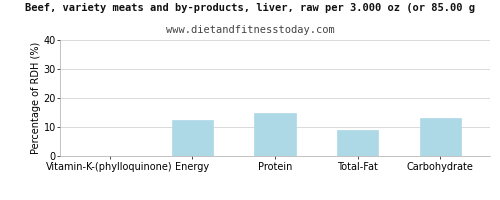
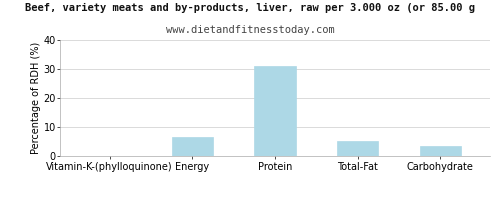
Energy: 12.5 -> 6.5
Protein: 15.0 -> 31.0
Total-Fat: 9.0 -> 5.2
Carbohydrate: 13.0 -> 3.4
